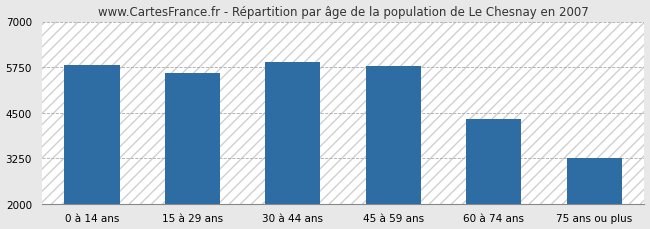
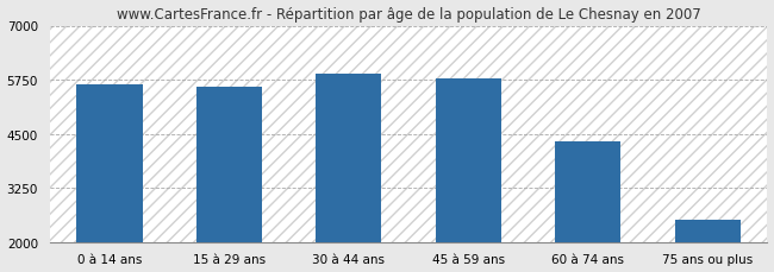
0 à 14 ans: 5800 -> 5650
75 ans ou plus: 3250 -> 2520
